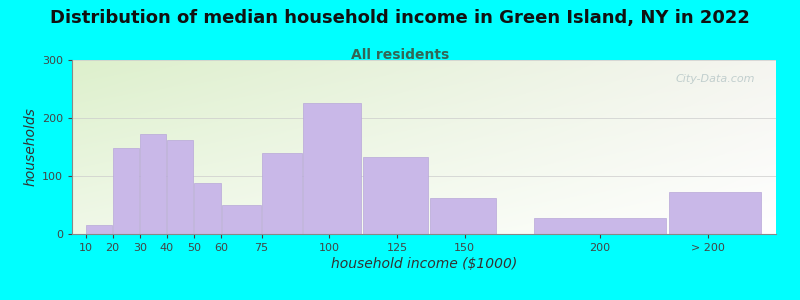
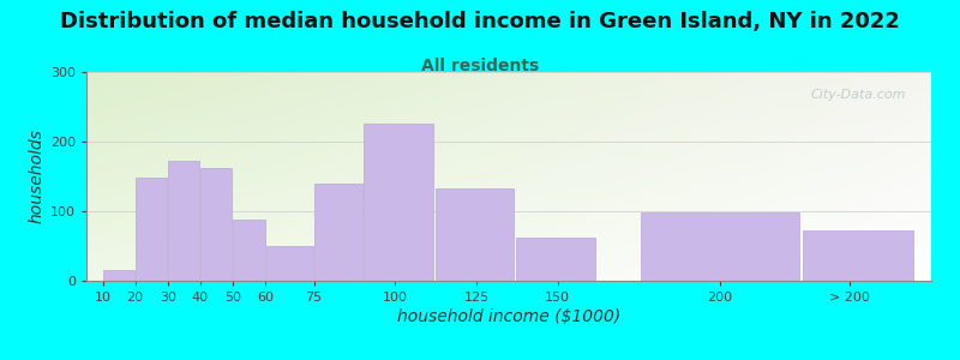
200: 27 -> 98
